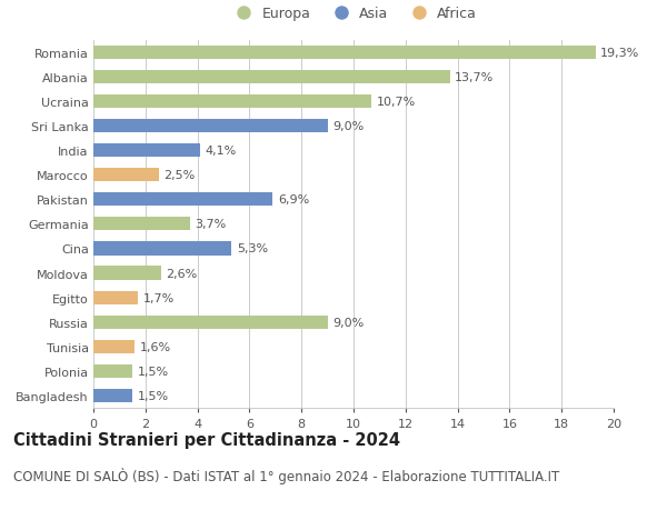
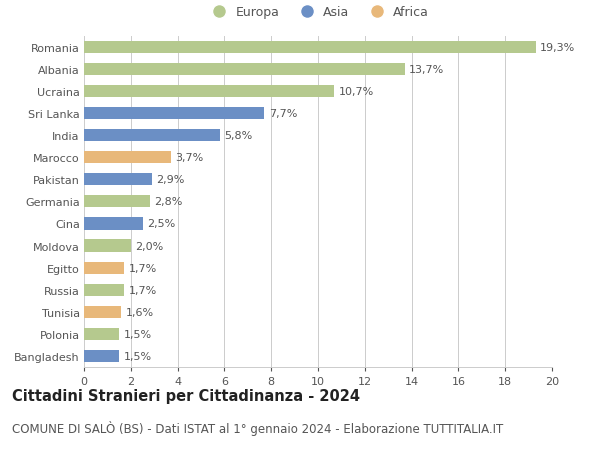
Sri Lanka: 9,0% -> 7,7%
India: 4,1% -> 5,8%
Marocco: 2,5% -> 3,7%
Pakistan: 6,9% -> 2,9%
Germania: 3,7% -> 2,8%
Cina: 5,3% -> 2,5%
Moldova: 2,6% -> 2,0%
Russia: 9,0% -> 1,7%
